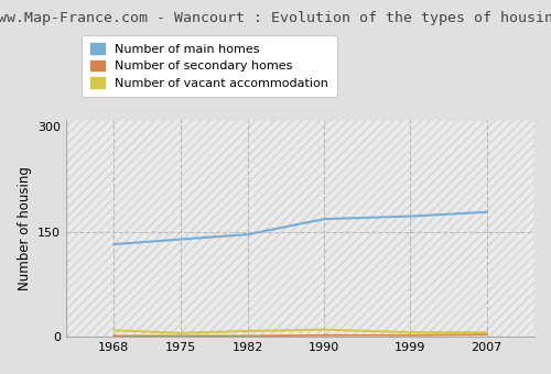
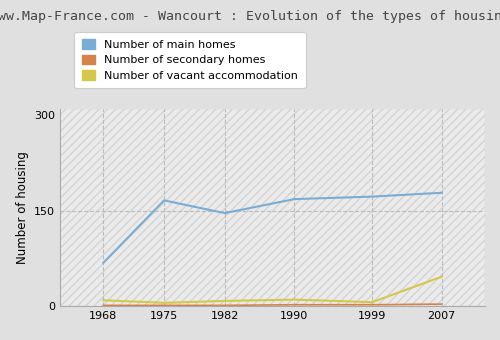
Number of main homes/1968: 132 -> 68
Number of main homes/1975: 139 -> 166
Number of vacant accommodation/2007: 6 -> 46
